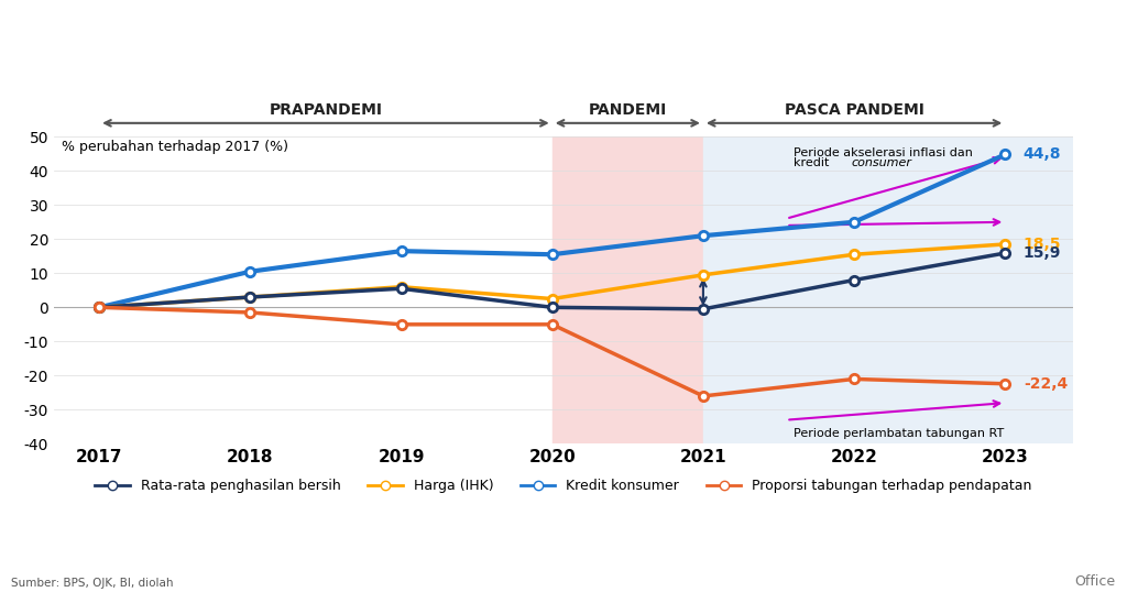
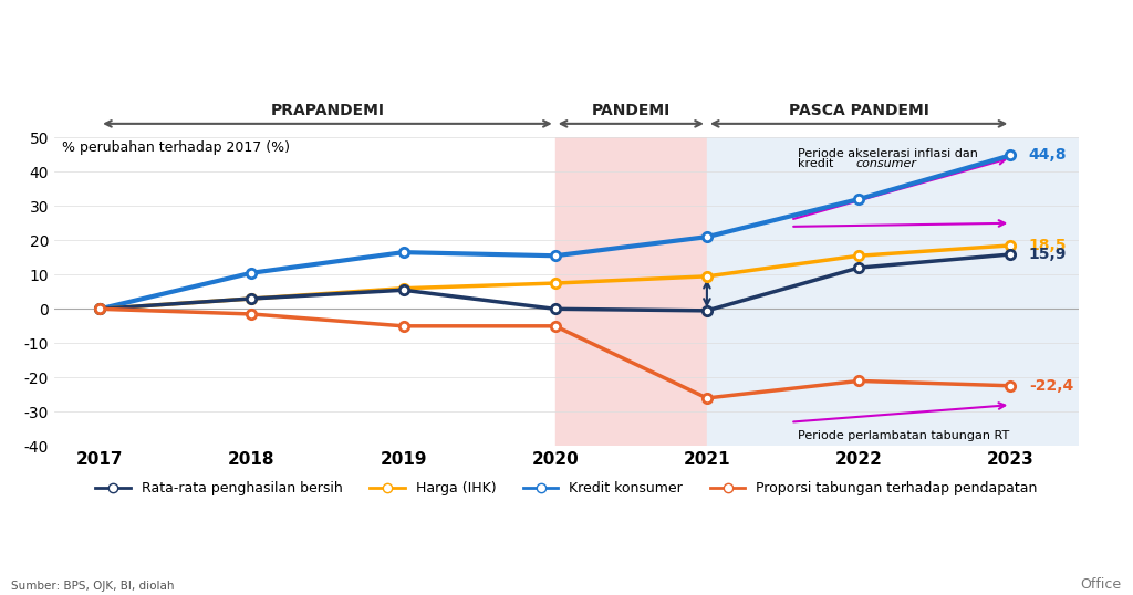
Harga (IHK)/2020: 2.5 -> 7.5
Kredit konsumer/2022: 25.0 -> 32.0
Rata-rata penghasilan bersih/2022: 8.0 -> 12.0
